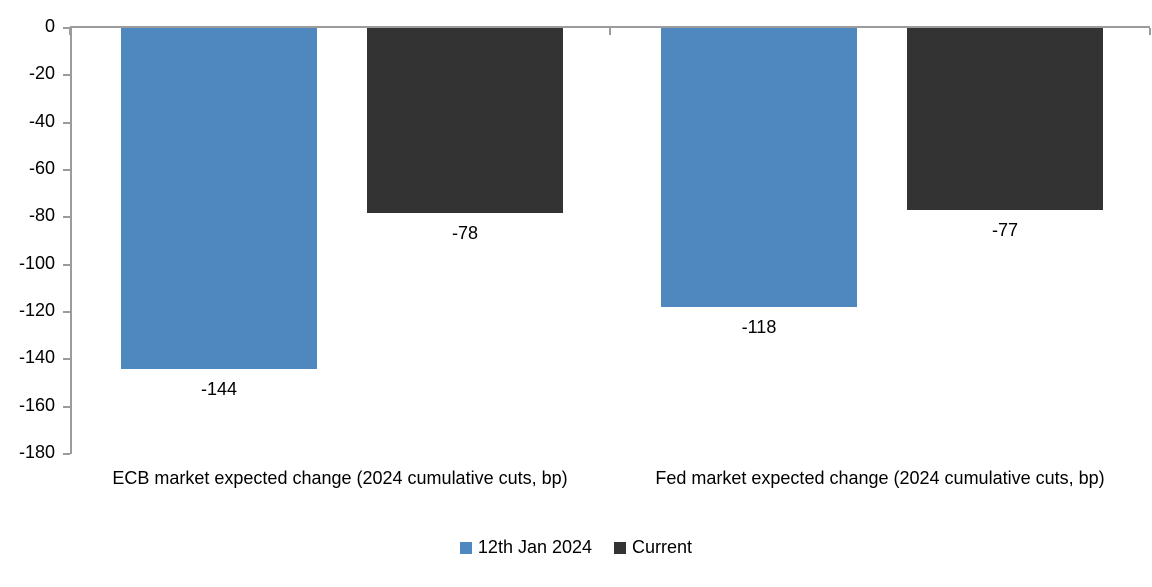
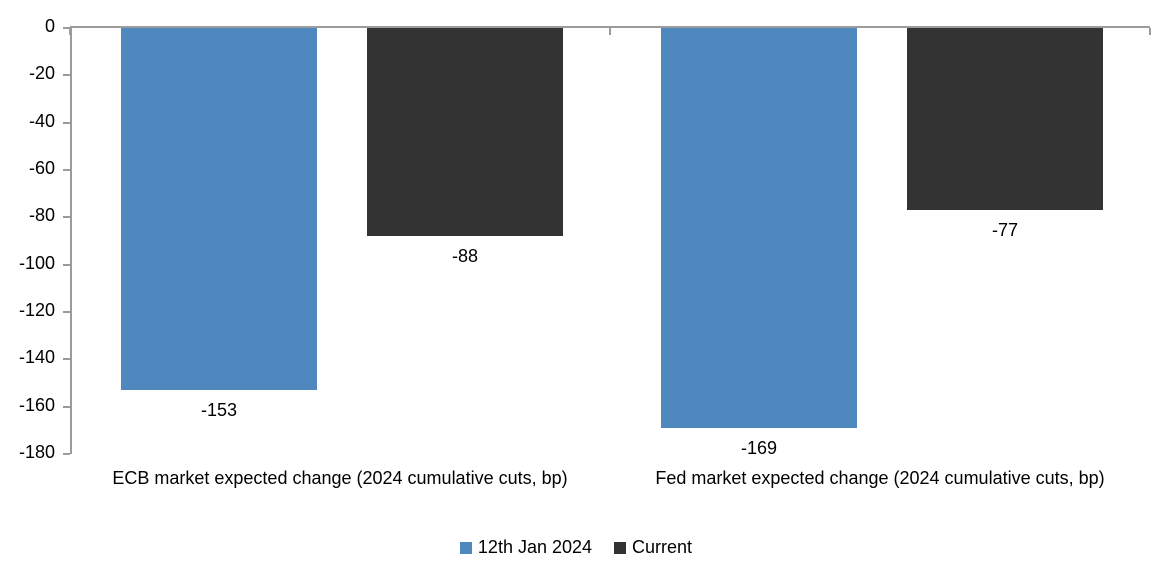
12th Jan 2024/ECB market expected change (2024 cumulative cuts, bp): -144 -> -153
Current/ECB market expected change (2024 cumulative cuts, bp): -78 -> -88
12th Jan 2024/Fed market expected change (2024 cumulative cuts, bp): -118 -> -169
